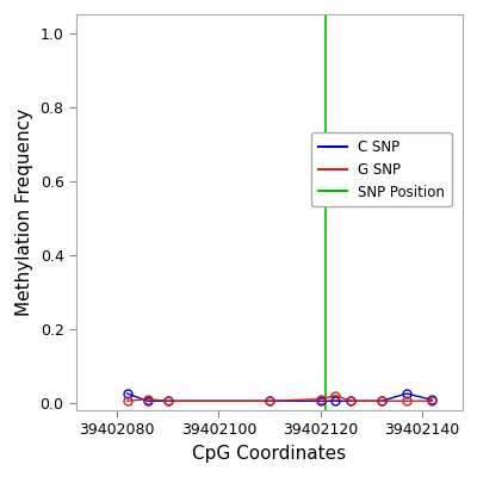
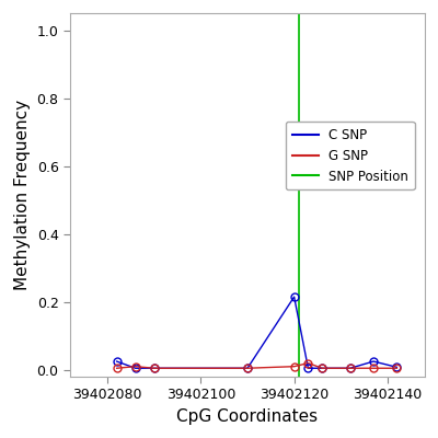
C SNP/39402120: 0.005 -> 0.215
